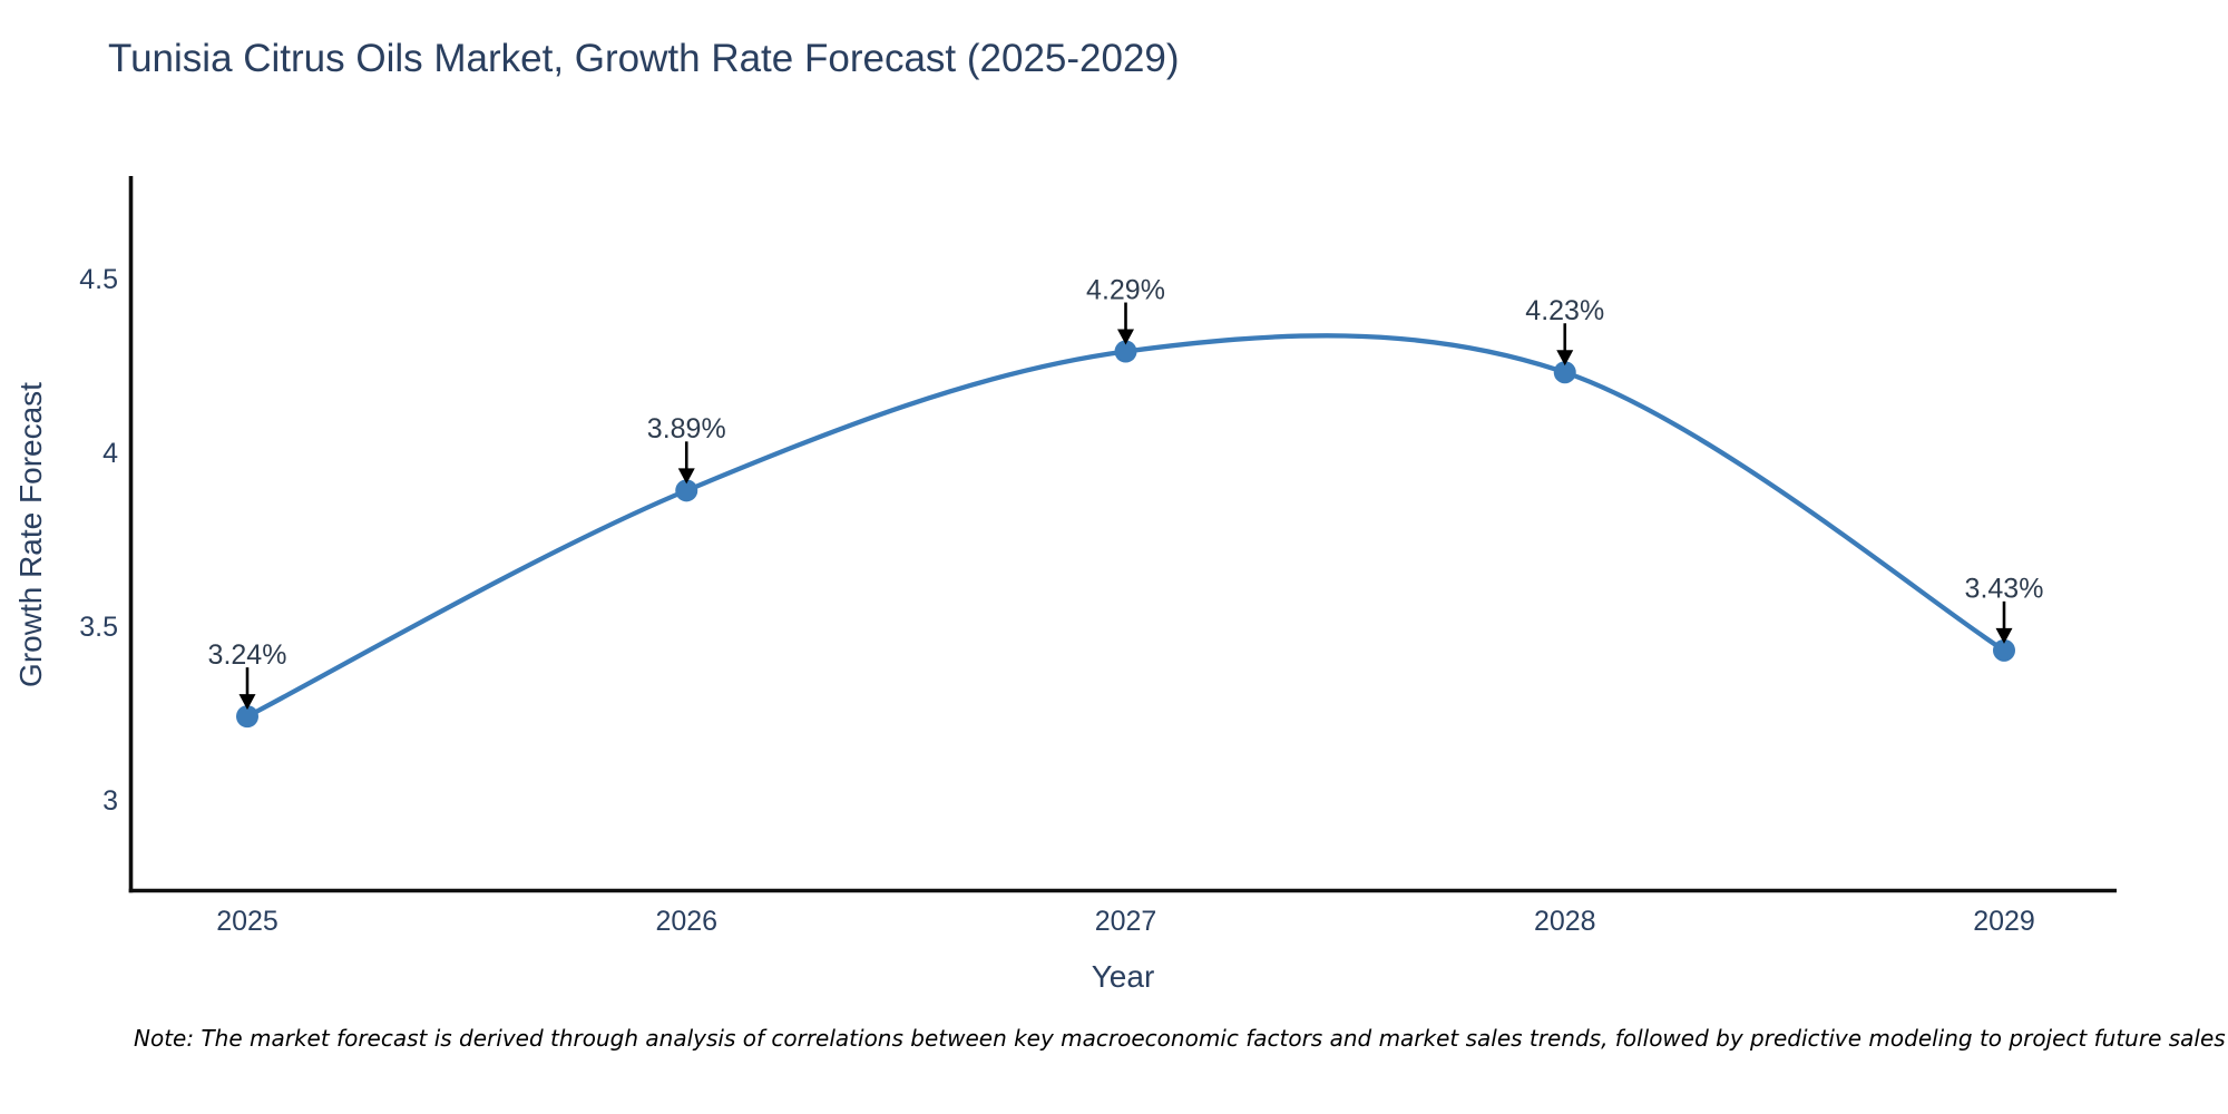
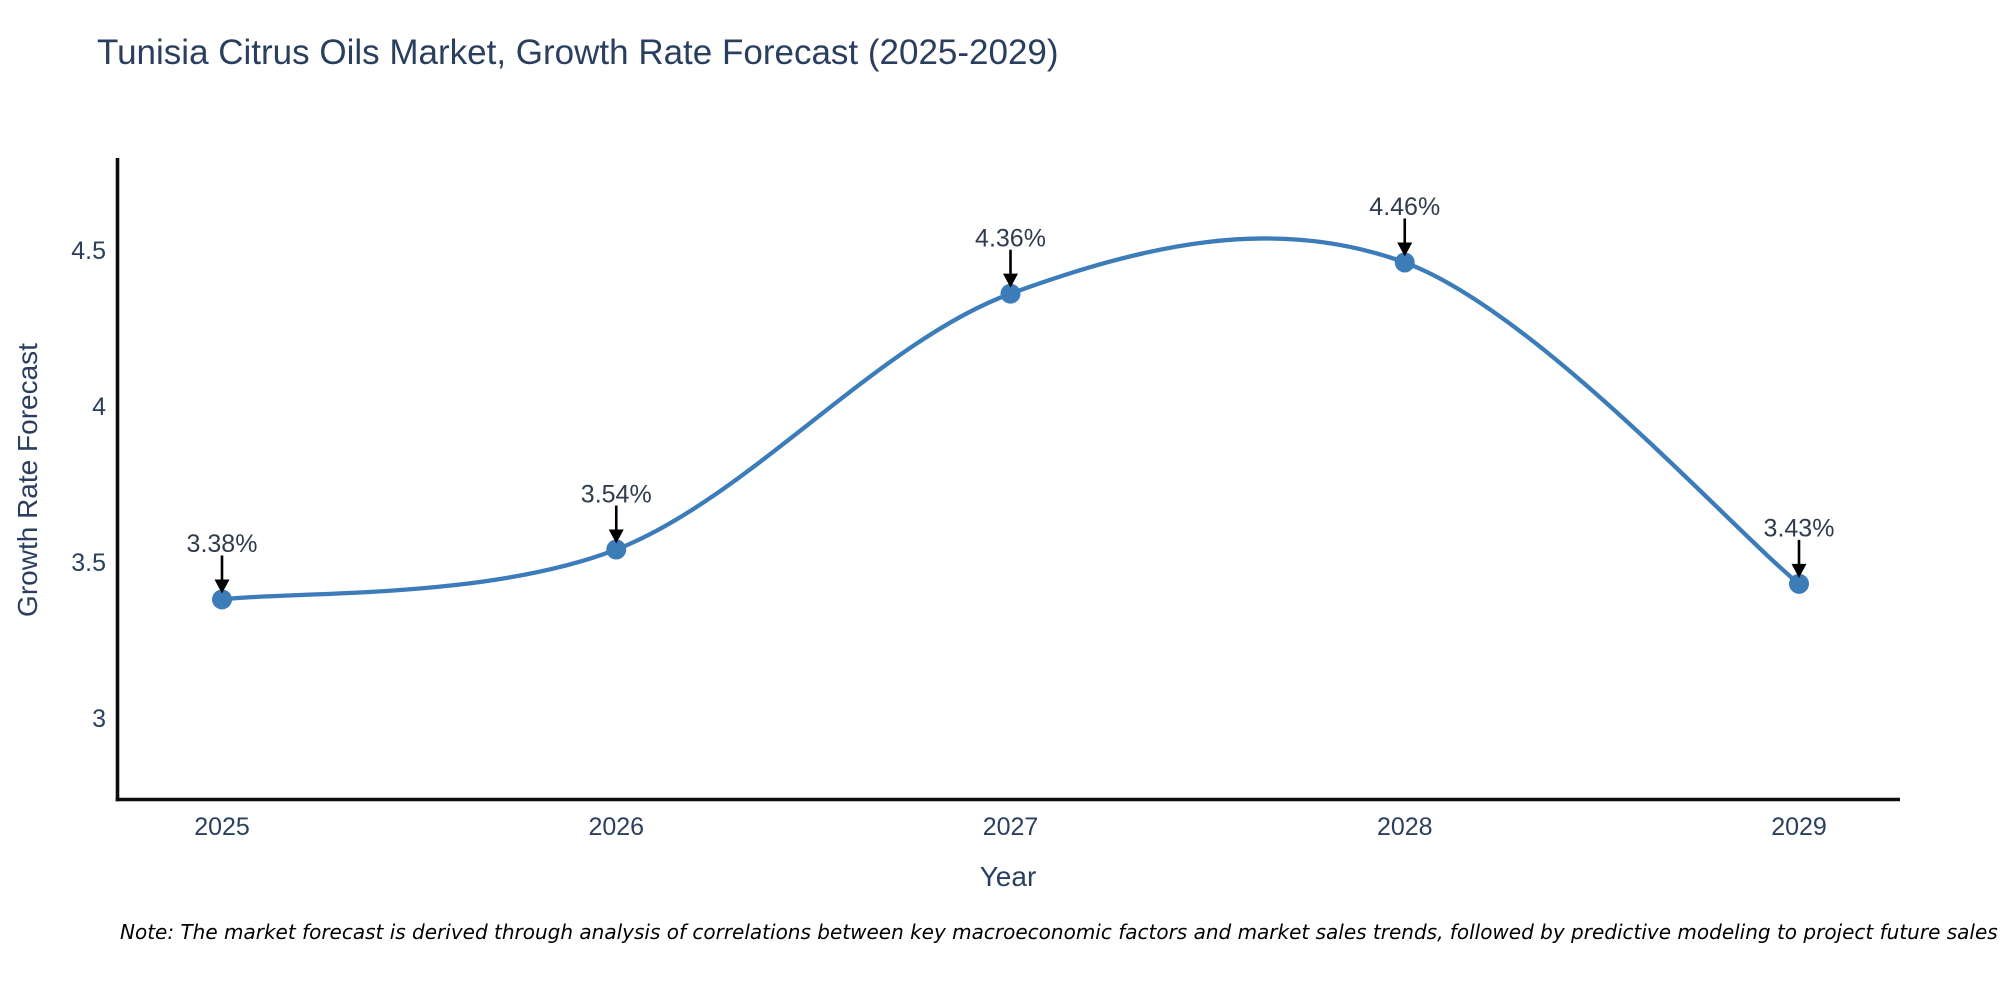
2025: 3.24% -> 3.38%
2026: 3.89% -> 3.54%
2027: 4.29% -> 4.36%
2028: 4.23% -> 4.46%
